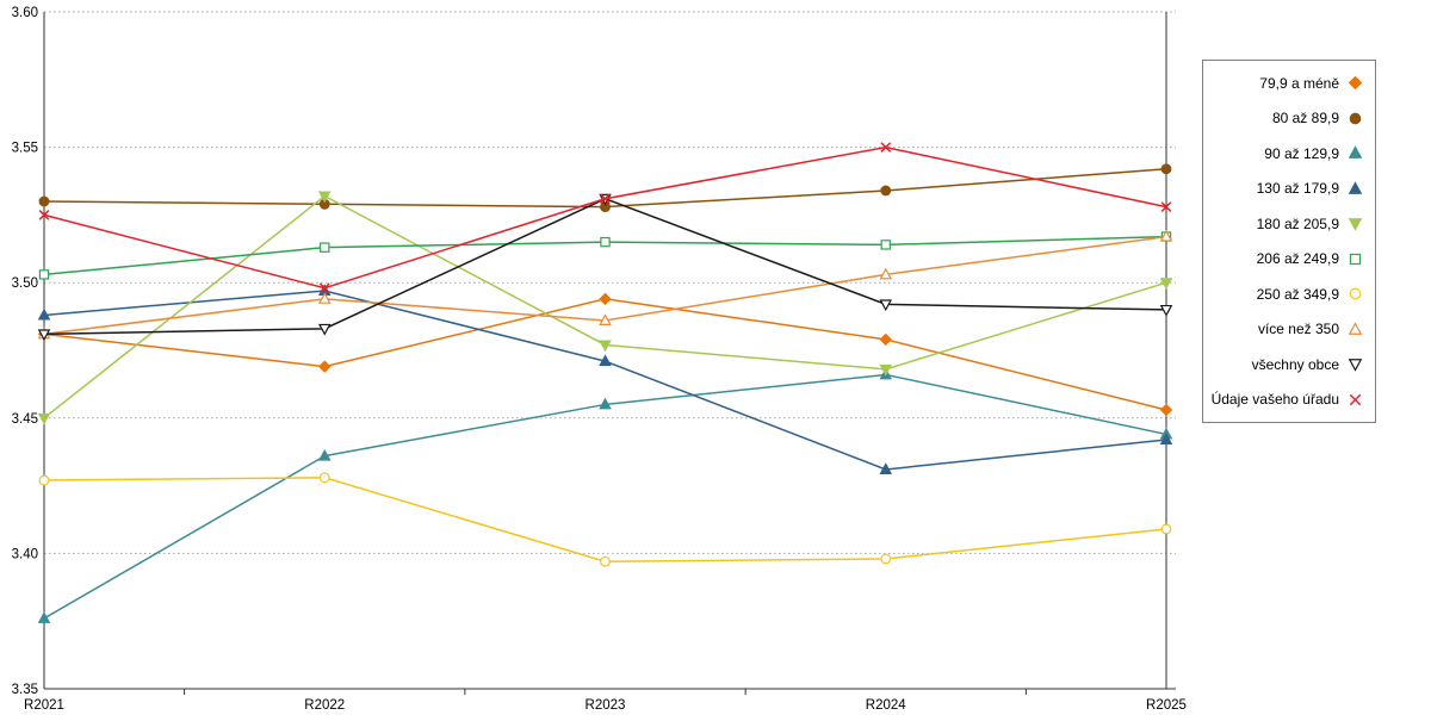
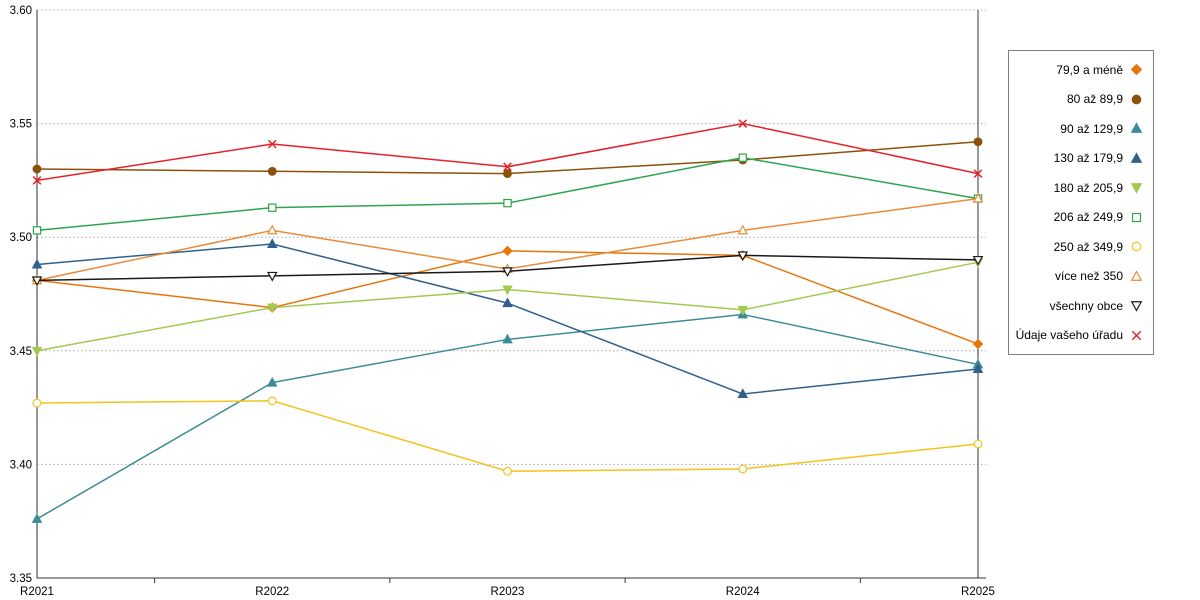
180 až 205,9/R2022: 3.532 -> 3.469
více než 350/R2022: 3.494 -> 3.503
Údaje vašeho úřadu/R2022: 3.498 -> 3.541
všechny obce/R2023: 3.531 -> 3.485
79,9 a méně/R2024: 3.479 -> 3.492
206 až 249,9/R2024: 3.514 -> 3.535
180 až 205,9/R2025: 3.500 -> 3.489
